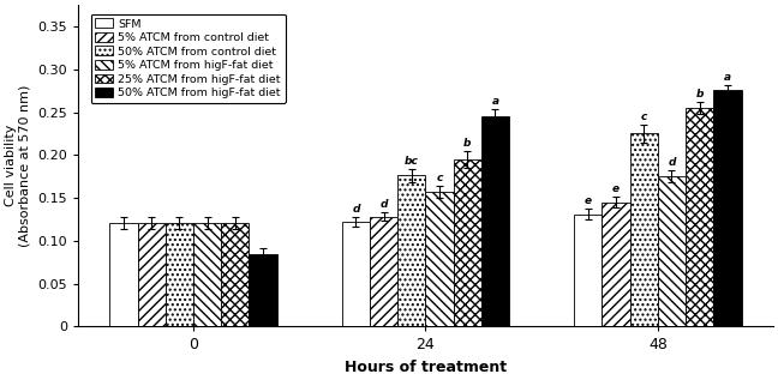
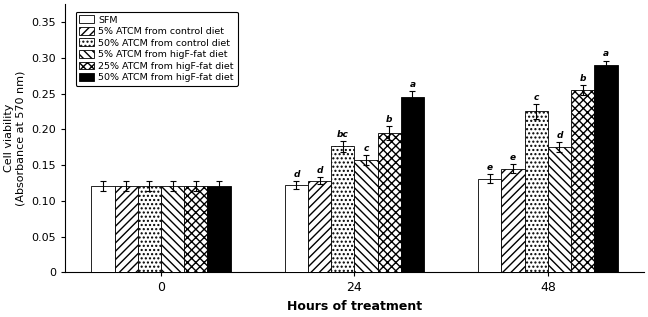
50% ATCM from higF-fat diet/0: 0.084 -> 0.121
50% ATCM from higF-fat diet/48: 0.276 -> 0.290
